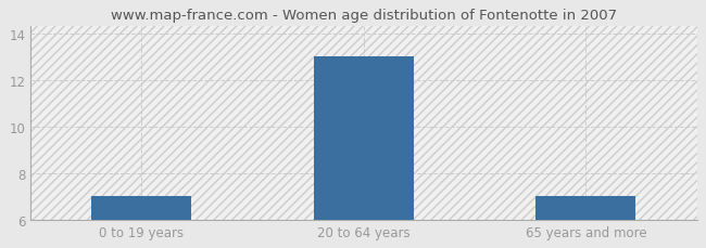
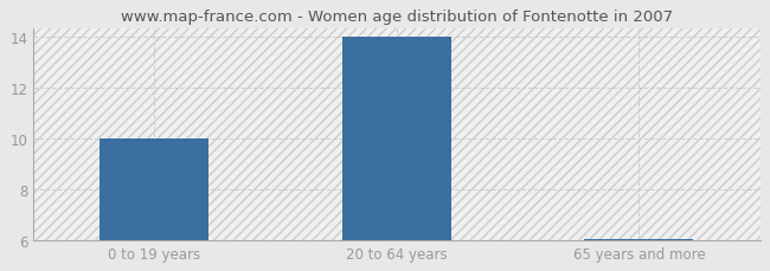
0 to 19 years: 7.00 -> 10.00
20 to 64 years: 13.00 -> 14.00
65 years and more: 7.00 -> 6.05
